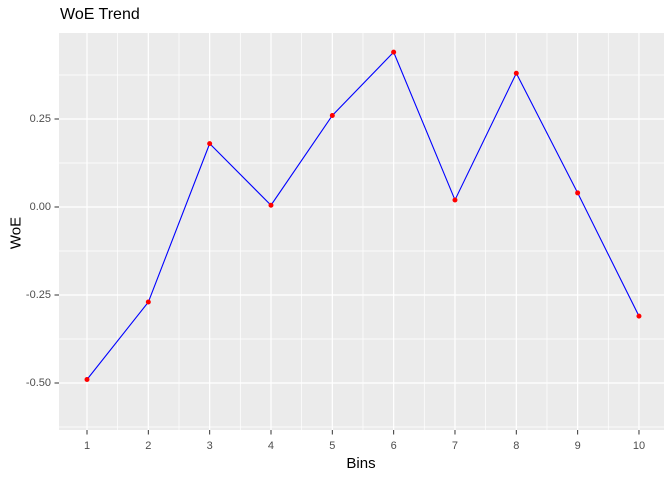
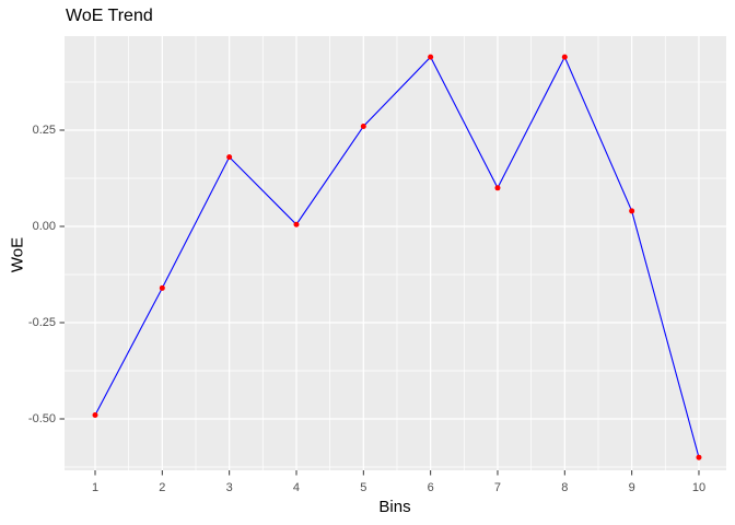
2: -0.27 -> -0.16
7: 0.02 -> 0.10
8: 0.38 -> 0.44
10: -0.31 -> -0.60
